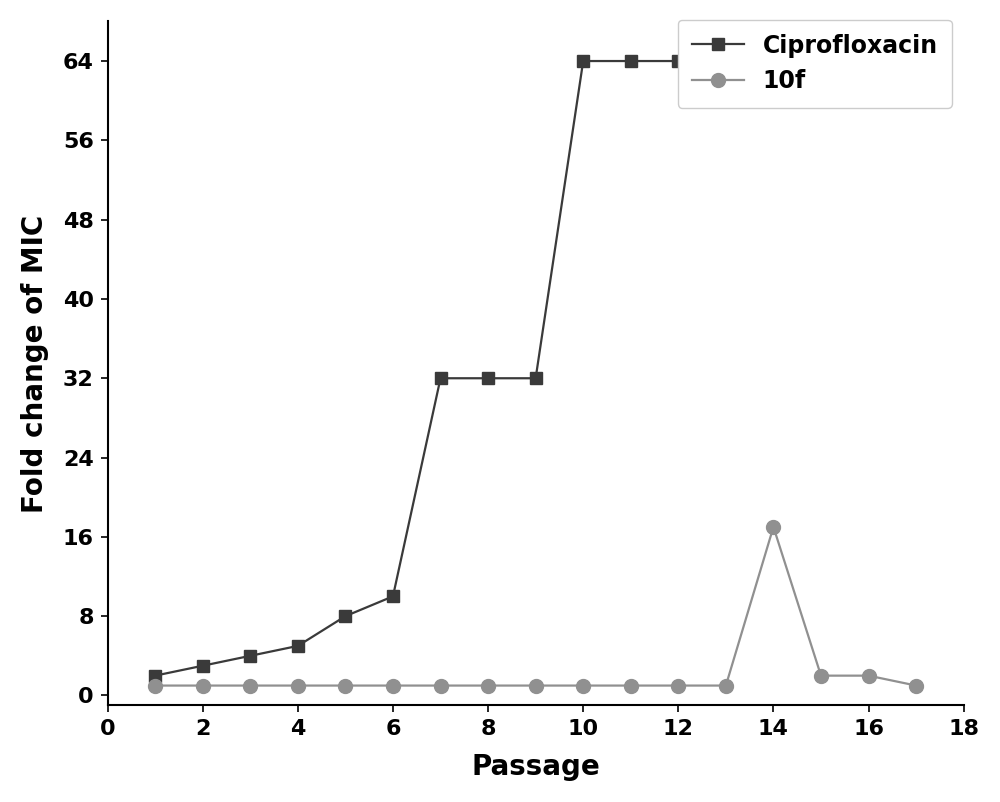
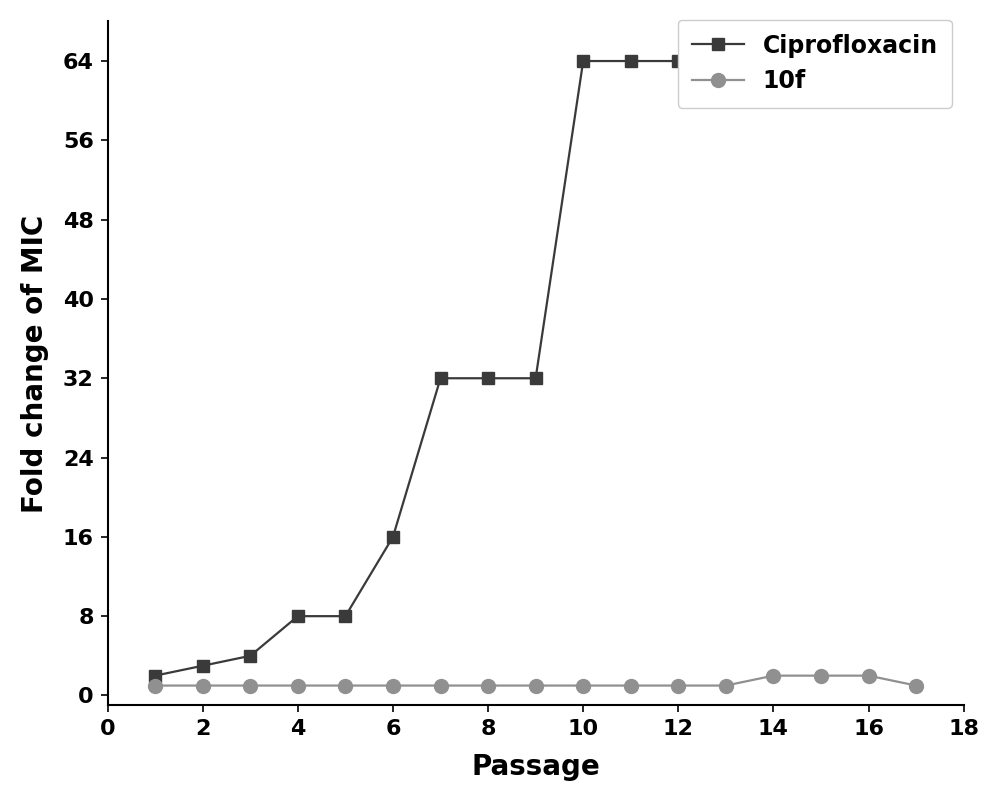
Ciprofloxacin/4: 5 -> 8
Ciprofloxacin/6: 10 -> 16
10f/14: 17 -> 2
